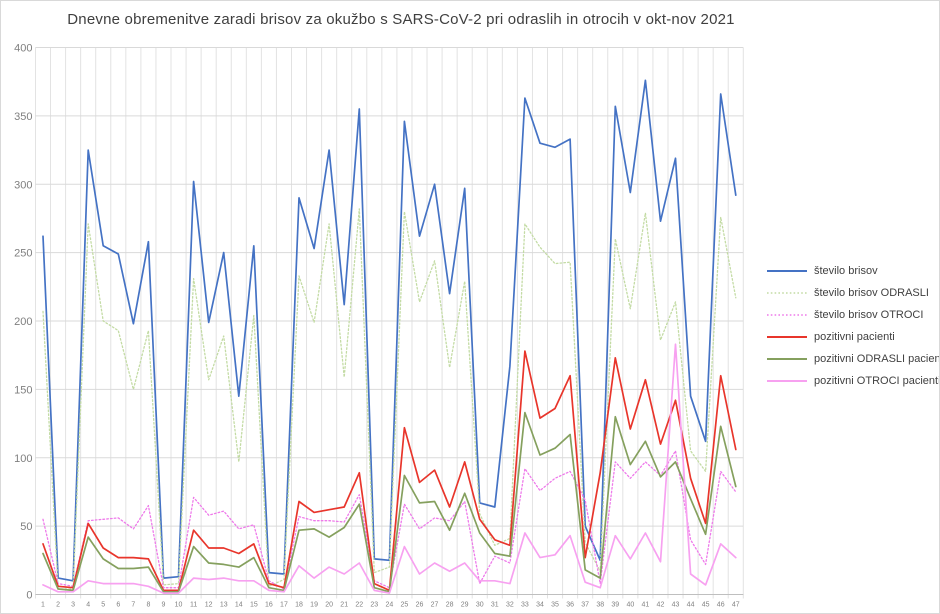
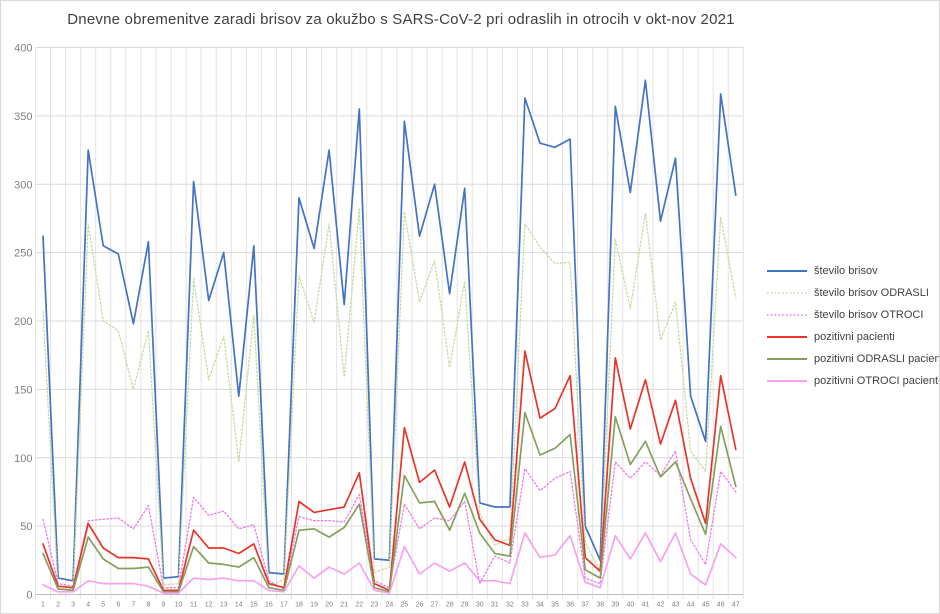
število brisov/12: 199 -> 215
število brisov/32: 167 -> 64
število brisov OTROCI/37: 69 -> 12
pozitivni pacienti/38: 89 -> 17
pozitivni OTROCI pacienti/43: 183 -> 45
